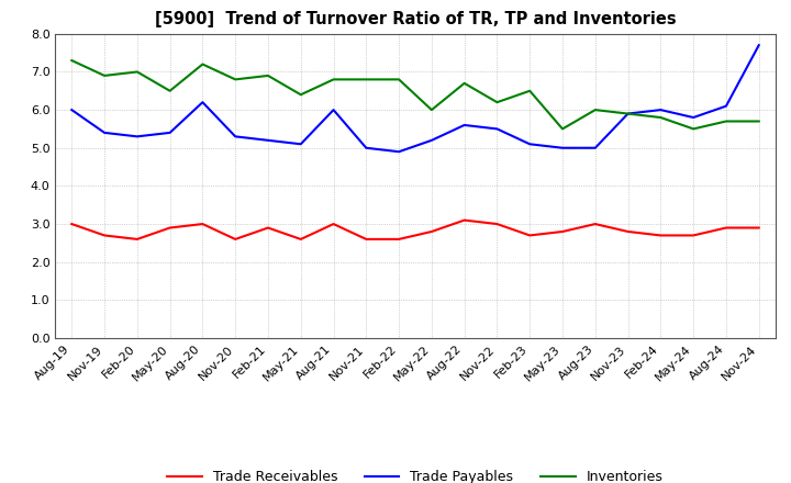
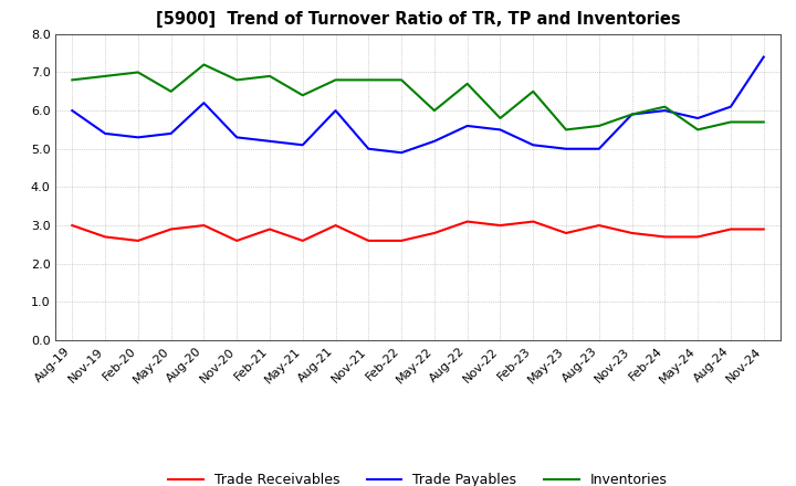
Inventories/Aug-19: 7.3 -> 6.8
Inventories/Nov-22: 6.2 -> 5.8
Trade Receivables/Feb-23: 2.7 -> 3.1
Inventories/Aug-23: 6.0 -> 5.6
Inventories/Feb-24: 5.8 -> 6.1
Trade Payables/Nov-24: 7.7 -> 7.4
